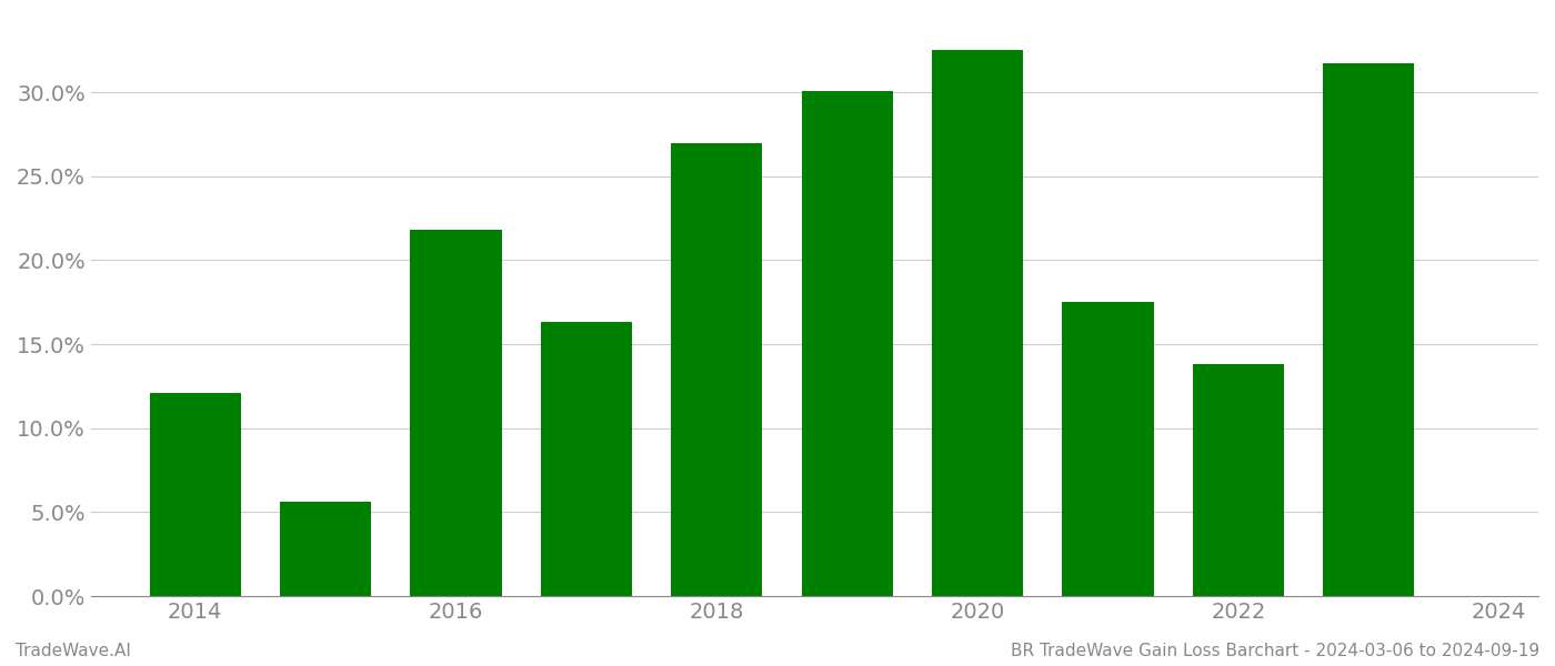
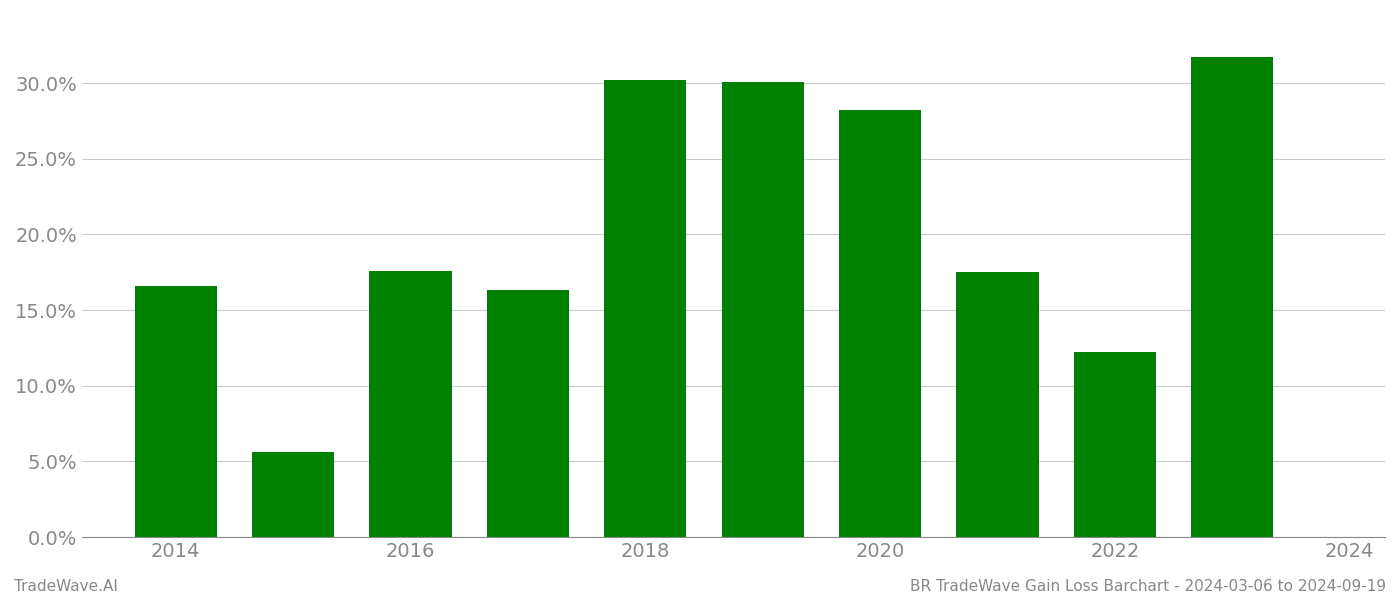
2014: 12.1% -> 16.6%
2016: 21.8% -> 17.6%
2018: 27.0% -> 30.2%
2020: 32.5% -> 28.2%
2022: 13.8% -> 12.2%
